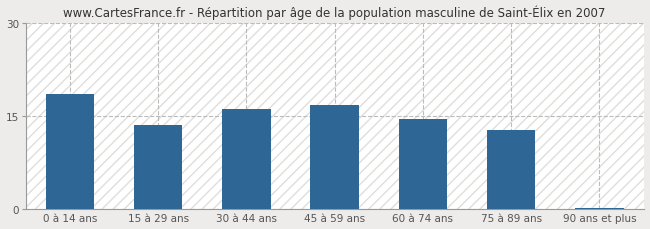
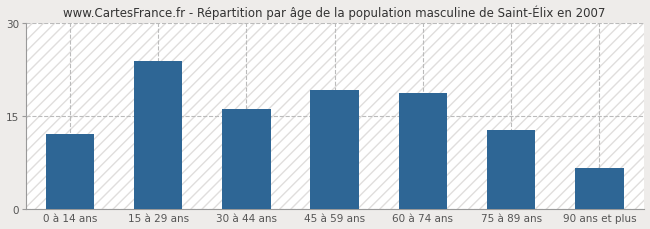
0 à 14 ans: 18.5 -> 12.2
15 à 29 ans: 13.5 -> 23.8
45 à 59 ans: 16.8 -> 19.2
60 à 74 ans: 14.5 -> 18.8
90 ans et plus: 0.2 -> 6.6
